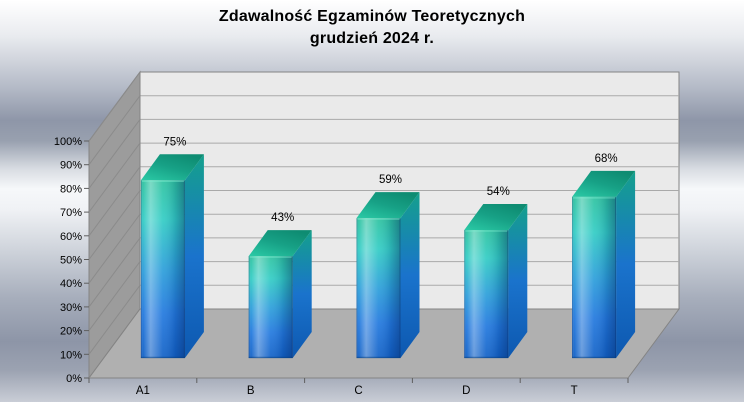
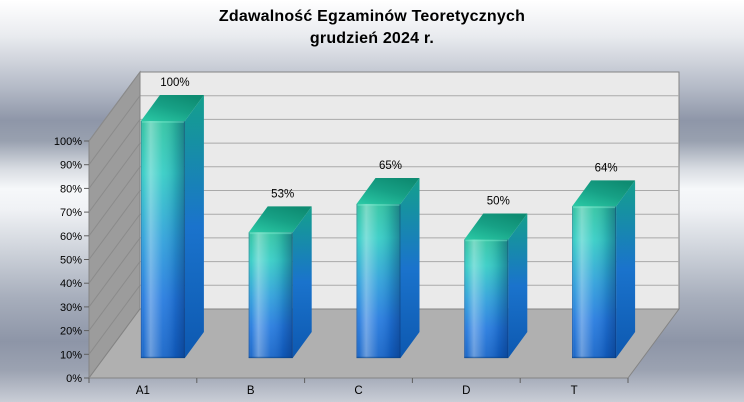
A1: 75% -> 100%
B: 43% -> 53%
C: 59% -> 65%
D: 54% -> 50%
T: 68% -> 64%
